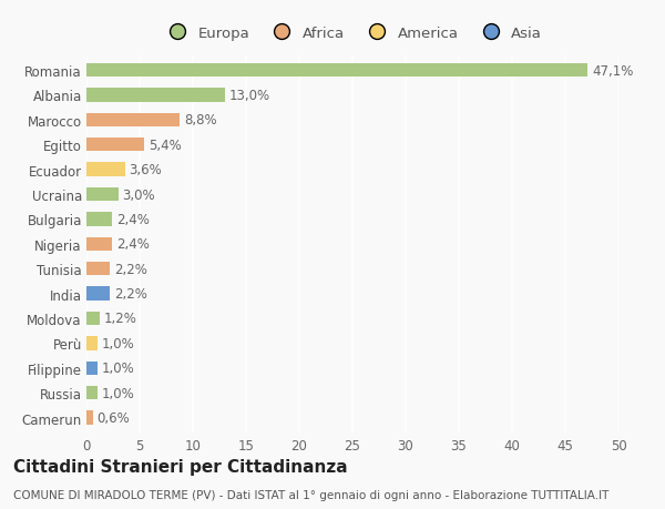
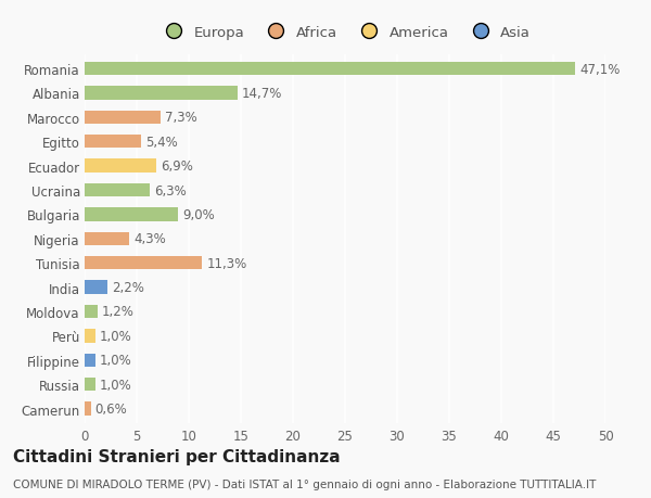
Albania: 13,0% -> 14,7%
Marocco: 8,8% -> 7,3%
Ecuador: 3,6% -> 6,9%
Ucraina: 3,0% -> 6,3%
Bulgaria: 2,4% -> 9,0%
Nigeria: 2,4% -> 4,3%
Tunisia: 2,2% -> 11,3%
